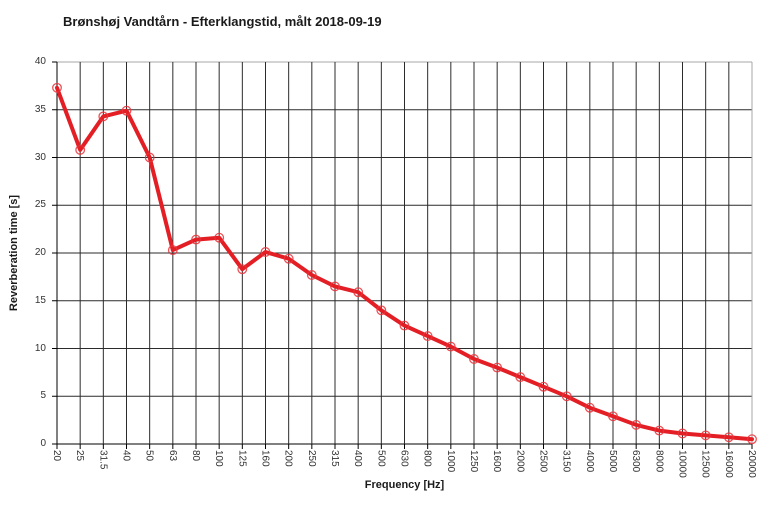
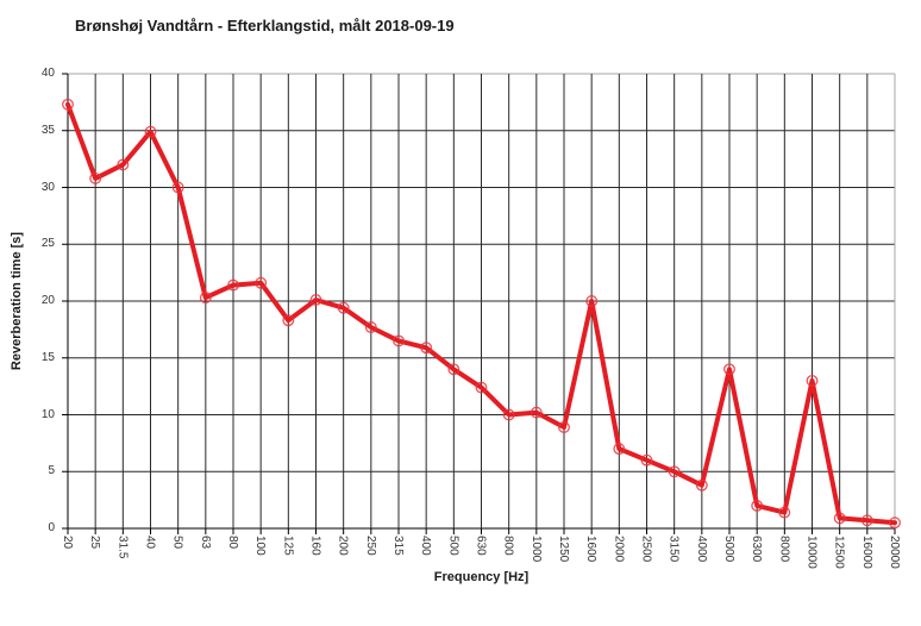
31.5: 34 -> 32
800: 11 -> 10
1600: 8 -> 20
5000: 3 -> 14
10000: 1 -> 13
